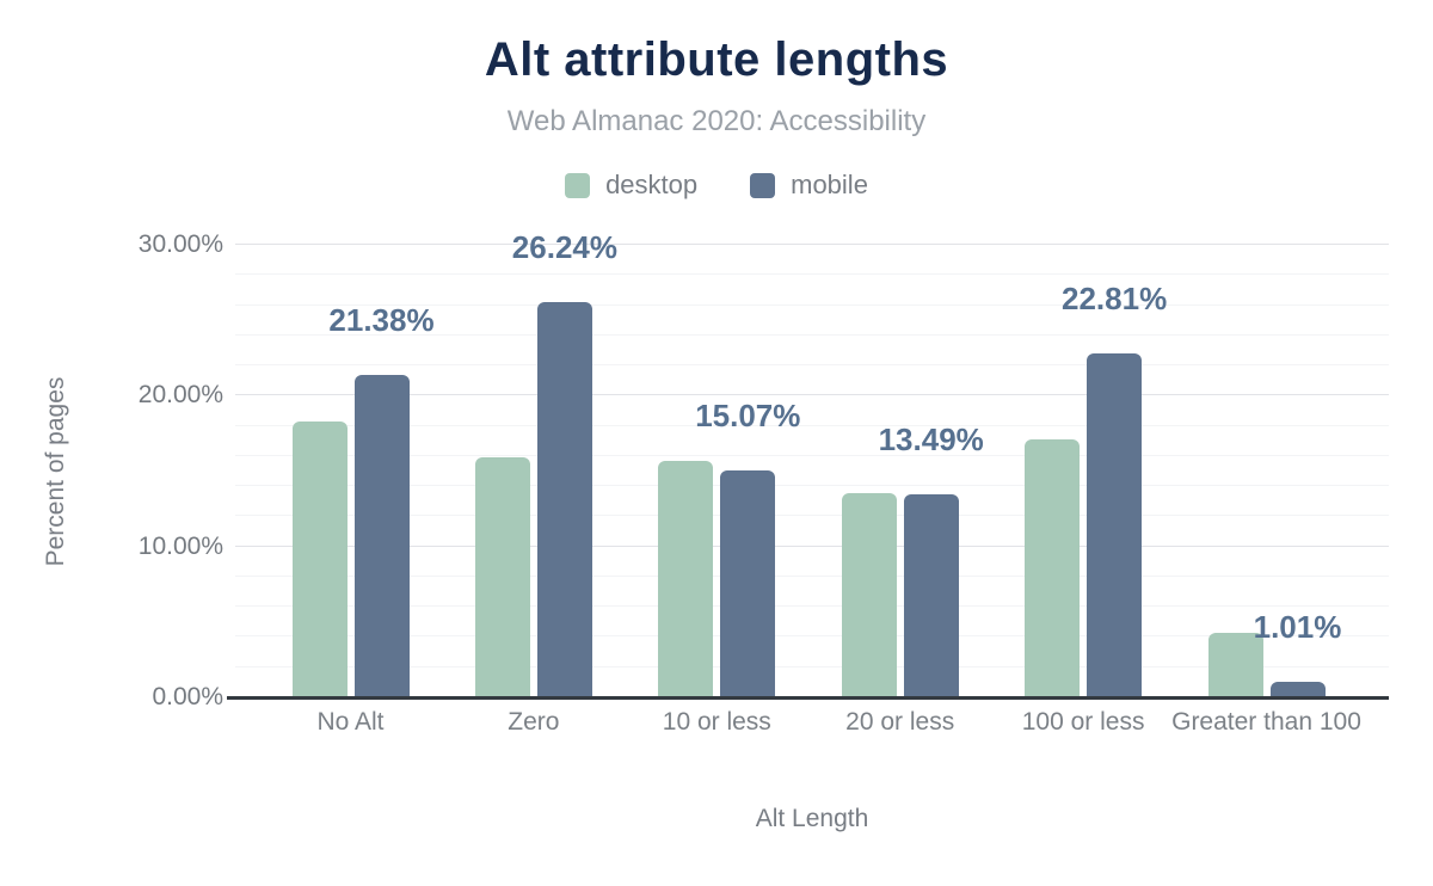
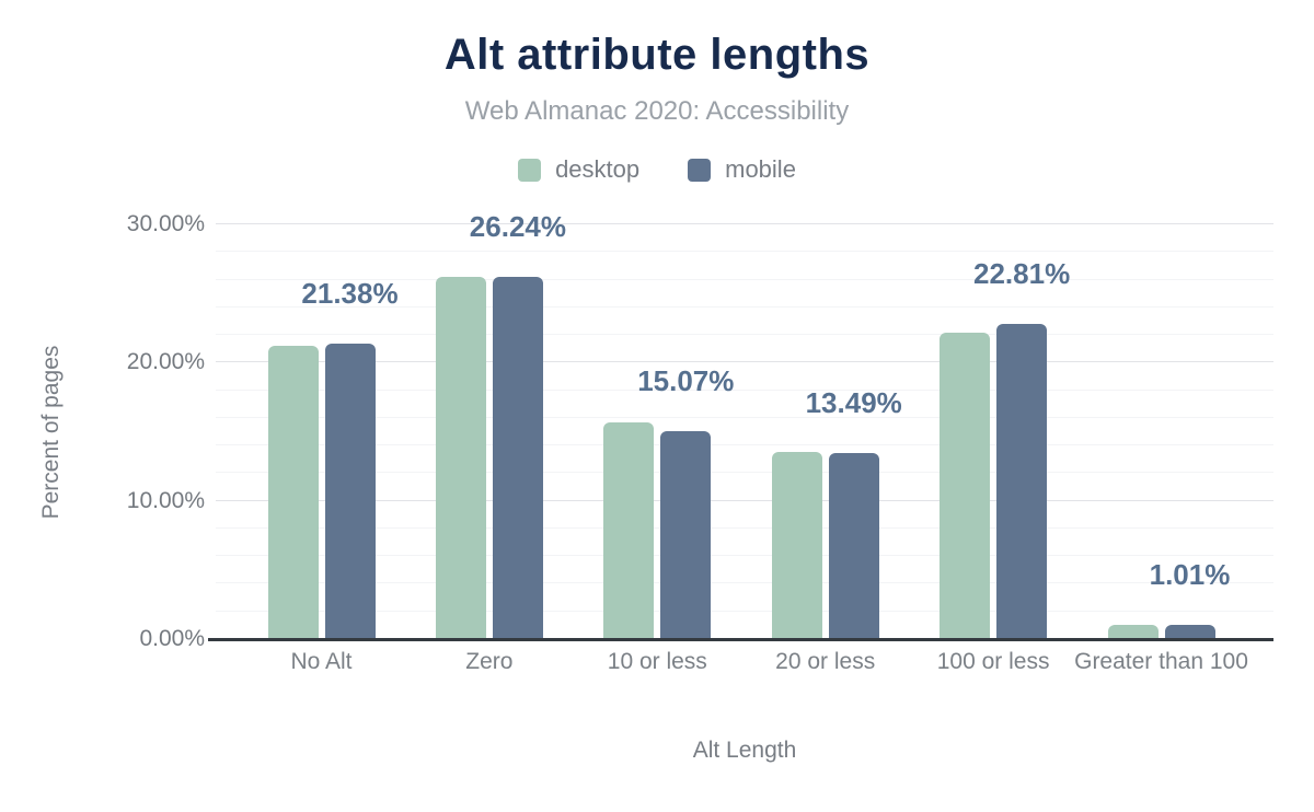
desktop/No Alt: 18.3% -> 21.2%
desktop/Zero: 15.9% -> 26.2%
desktop/100 or less: 17.1% -> 22.2%
desktop/Greater than 100: 4.3% -> 1.0%
